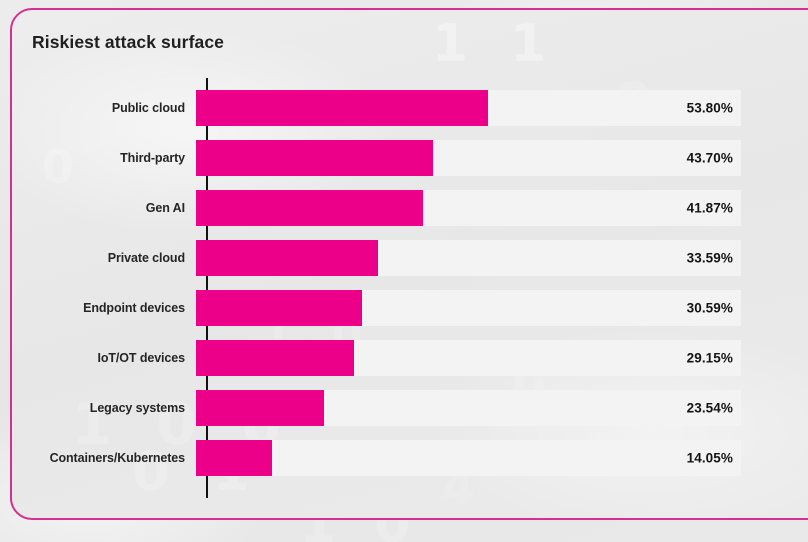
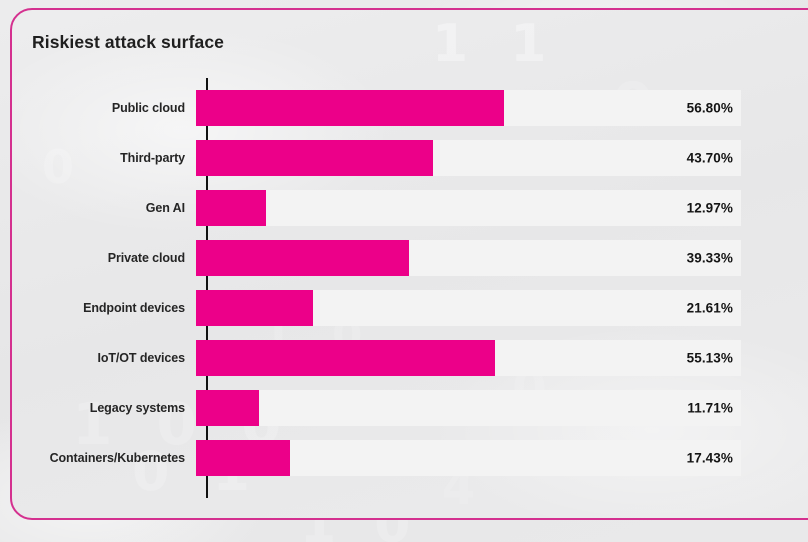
Public cloud: 53.80% -> 56.80%
Gen AI: 41.87% -> 12.97%
Private cloud: 33.59% -> 39.33%
Endpoint devices: 30.59% -> 21.61%
IoT/OT devices: 29.15% -> 55.13%
Legacy systems: 23.54% -> 11.71%
Containers/Kubernetes: 14.05% -> 17.43%
